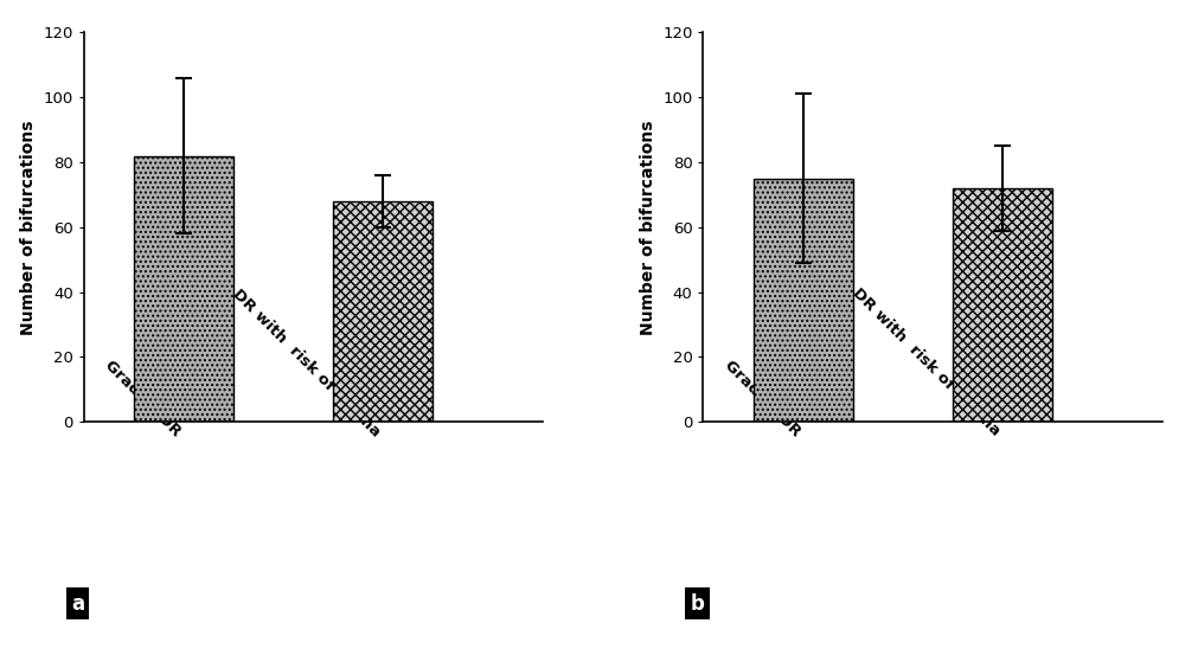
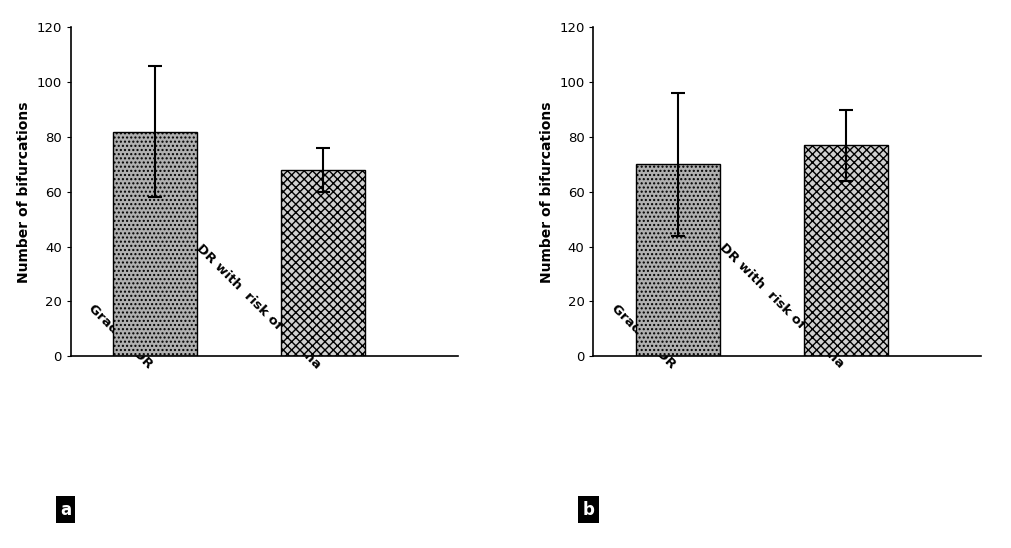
Grade 3 DR: 75 -> 70
Grade 3 DR with risk of edema: 72 -> 77
